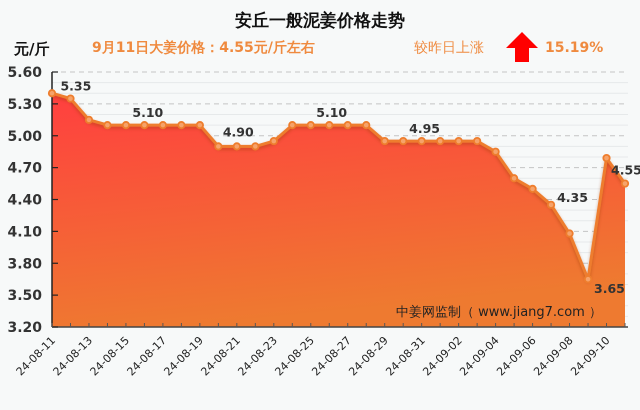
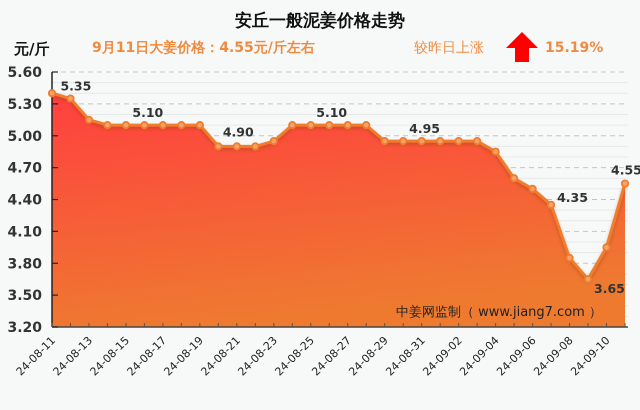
24-09-08: 4.08 -> 3.85
24-09-10: 4.79 -> 3.95
